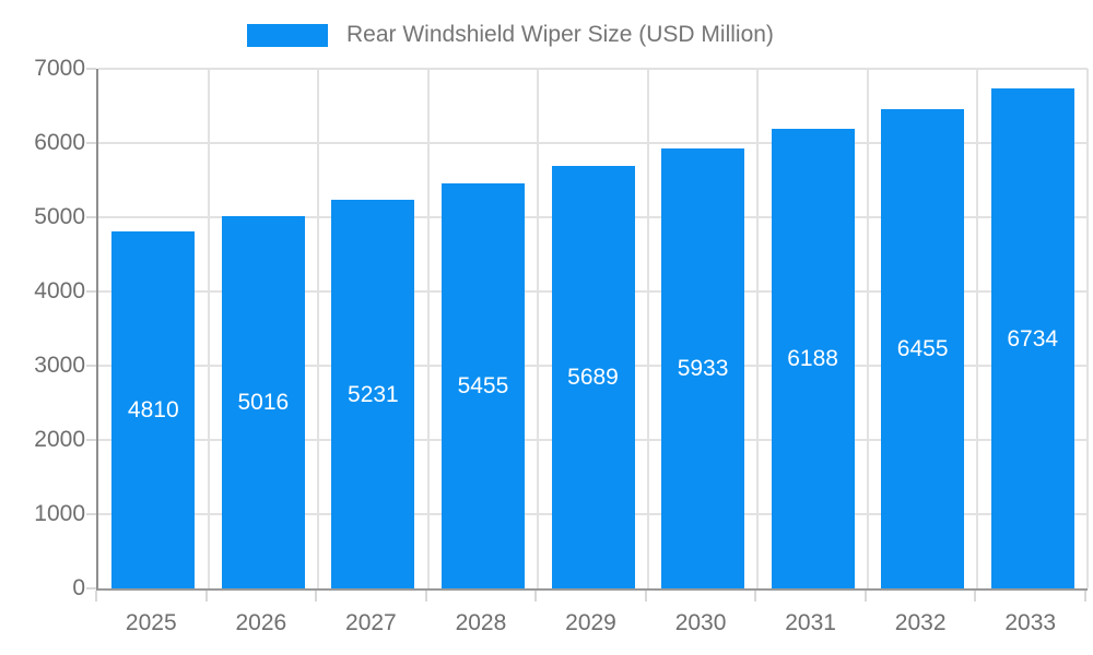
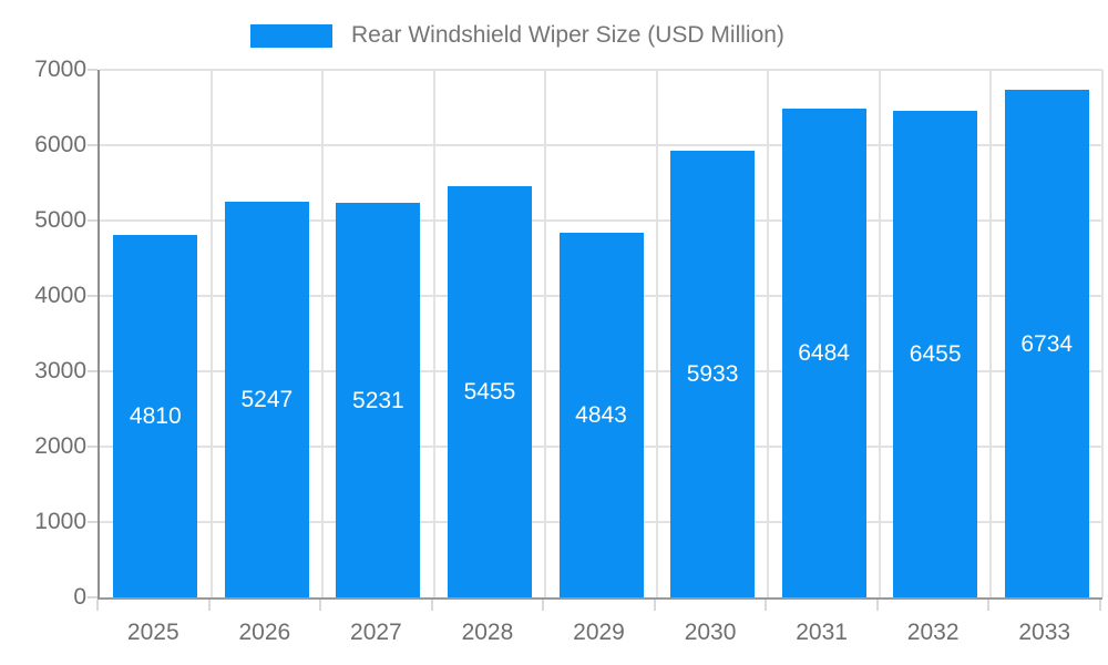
2026: 5016 -> 5247
2029: 5689 -> 4843
2031: 6188 -> 6484
